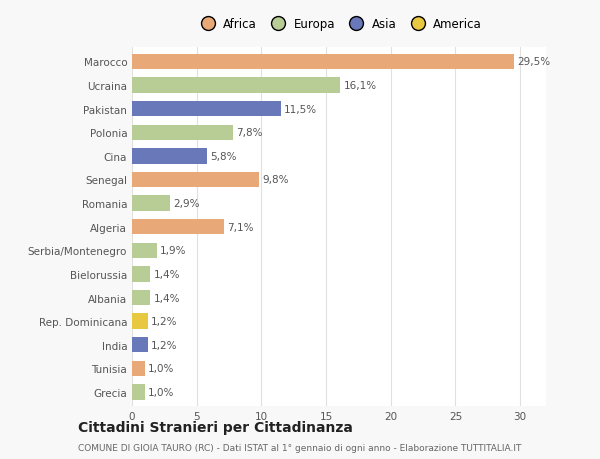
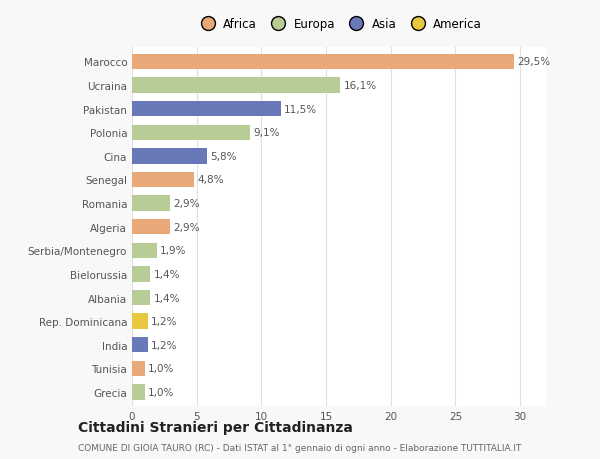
Polonia: 7,8% -> 9,1%
Senegal: 9,8% -> 4,8%
Algeria: 7,1% -> 2,9%
